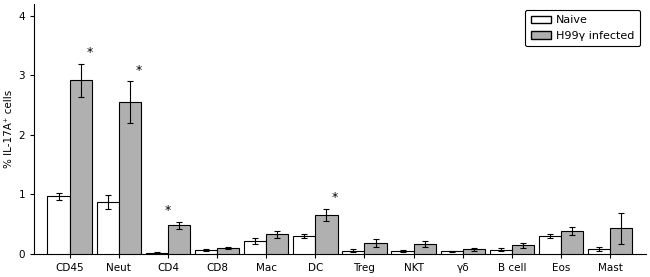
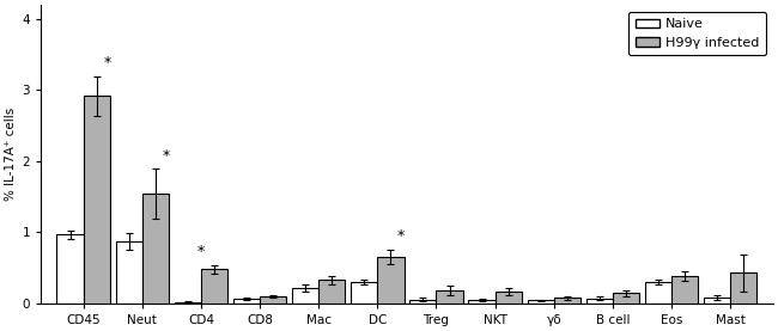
H99γ infected/Neut: 2.55 -> 1.54
